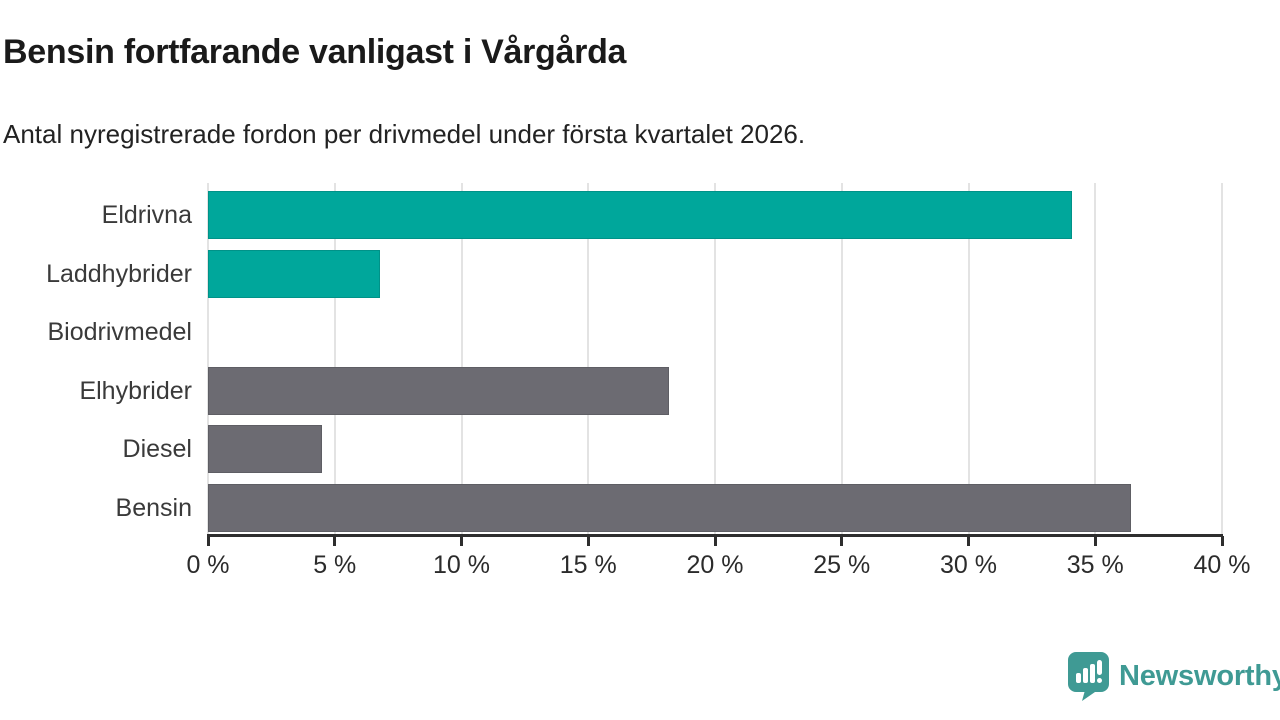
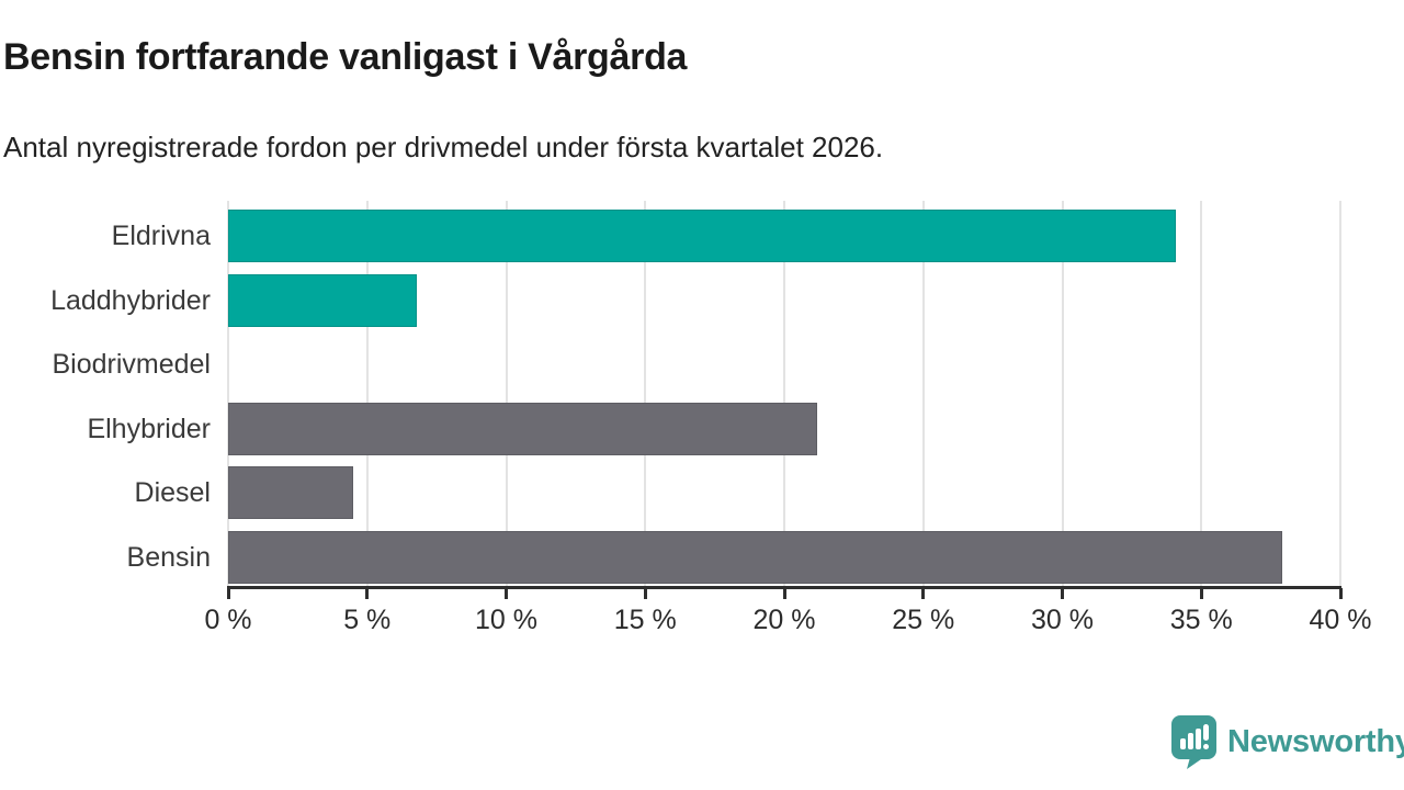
Elhybrider: 18.2% -> 21.2%
Bensin: 36.4% -> 37.9%
